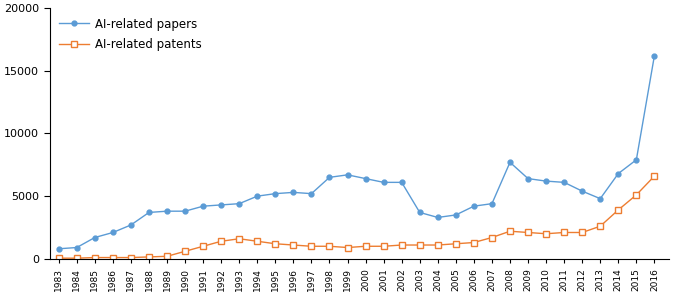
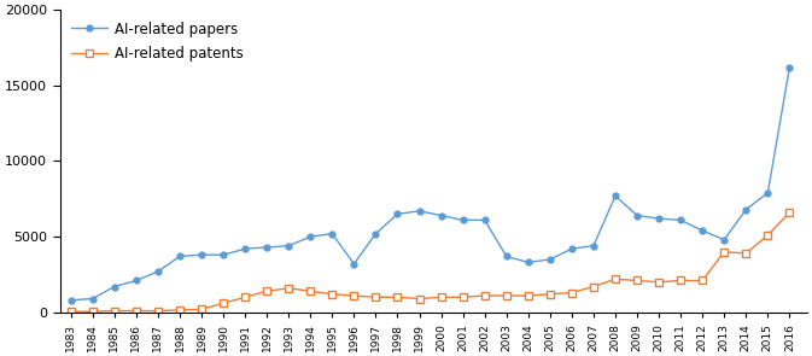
AI-related papers/1996: 5300 -> 3200
AI-related patents/2013: 2600 -> 4000
